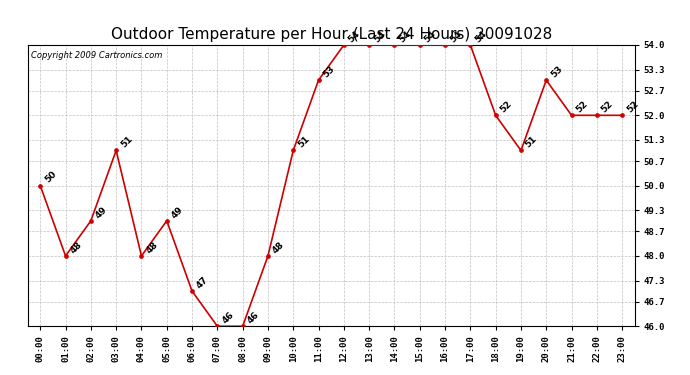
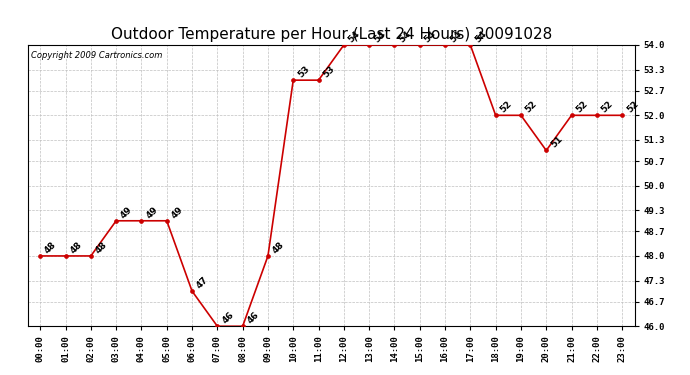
00:00: 50 -> 48
02:00: 49 -> 48
03:00: 51 -> 49
04:00: 48 -> 49
10:00: 51 -> 53
19:00: 51 -> 52
20:00: 53 -> 51
